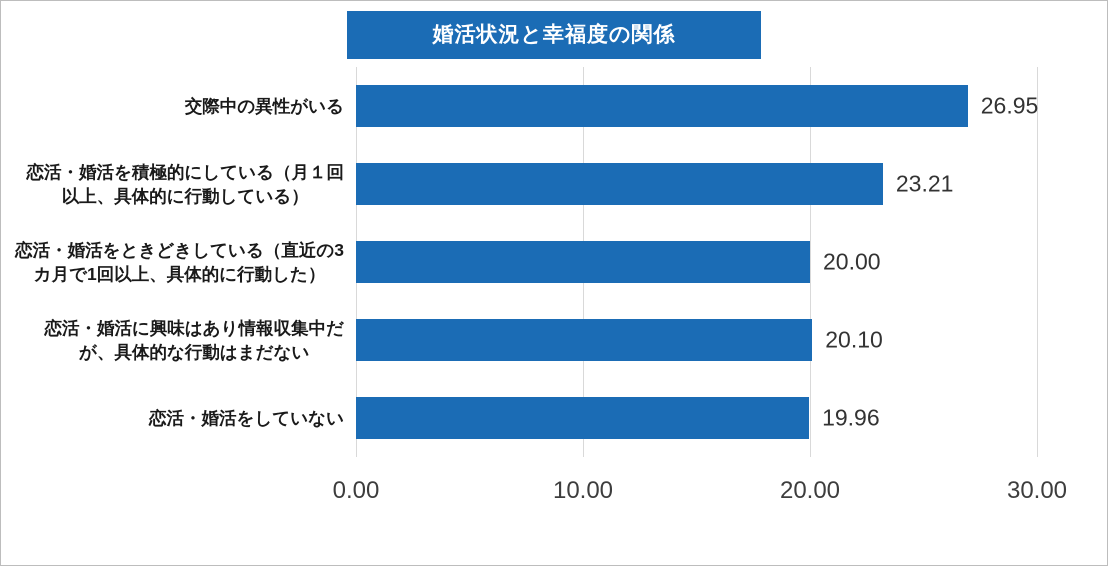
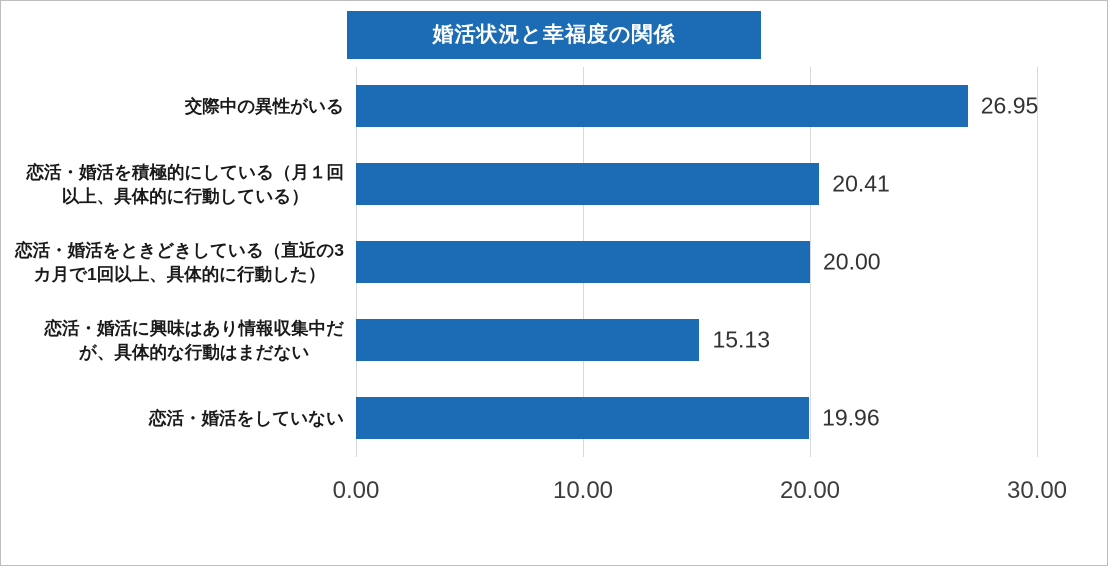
恋活・婚活を積極的にしている（月１回 以上、具体的に行動している）: 23.21 -> 20.41
恋活・婚活に興味はあり情報収集中だ が、具体的な行動はまだない: 20.10 -> 15.13
